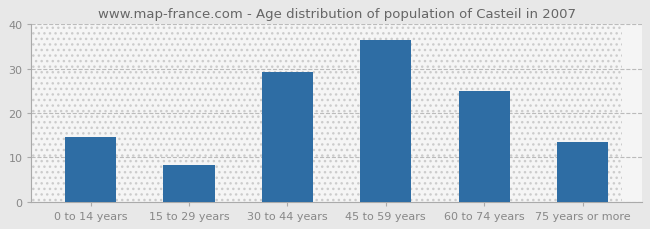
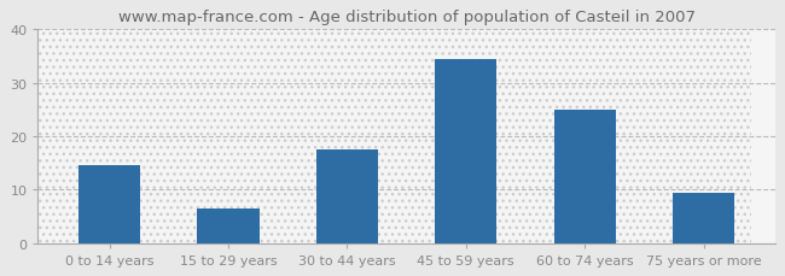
15 to 29 years: 8.2 -> 6.5
30 to 44 years: 29.2 -> 17.5
45 to 59 years: 36.4 -> 34.5
75 years or more: 13.4 -> 9.5
